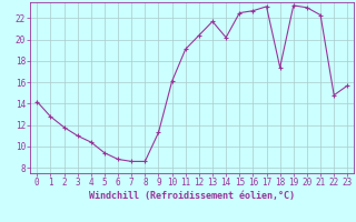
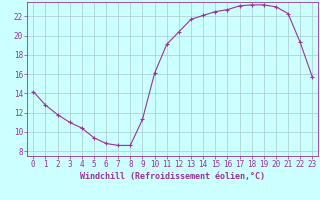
14: 20.2 -> 22.1
18: 17.4 -> 23.2
22: 14.8 -> 19.3
